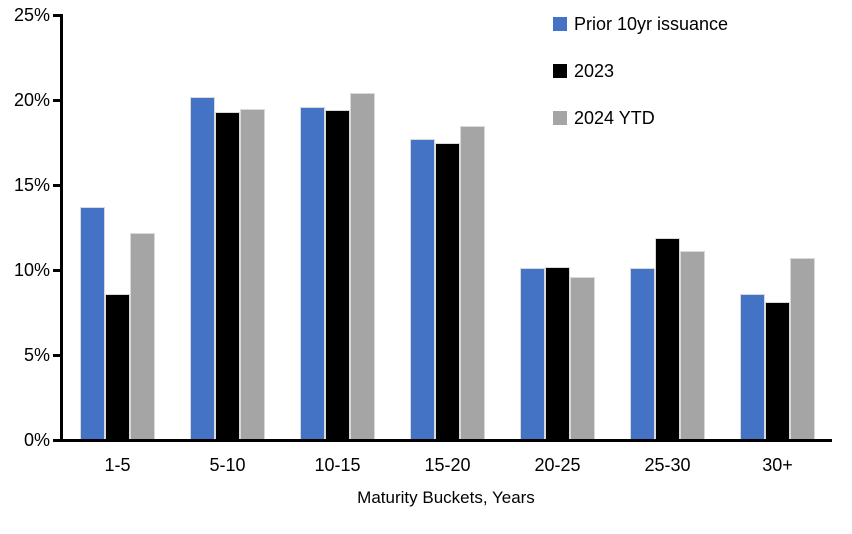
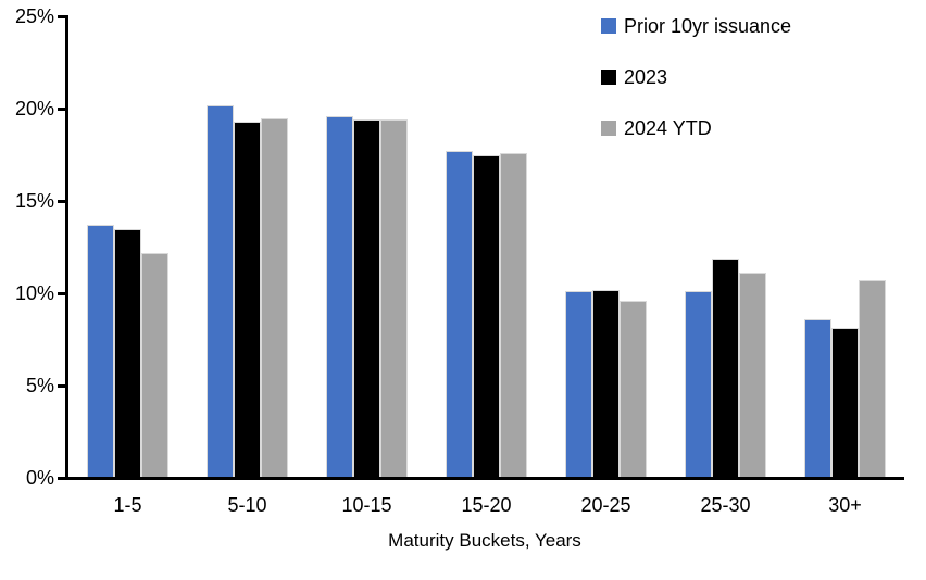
2023/1-5: 8.6% -> 13.5%
2024 YTD/10-15: 20.4% -> 19.4%
2024 YTD/15-20: 18.5% -> 17.6%
